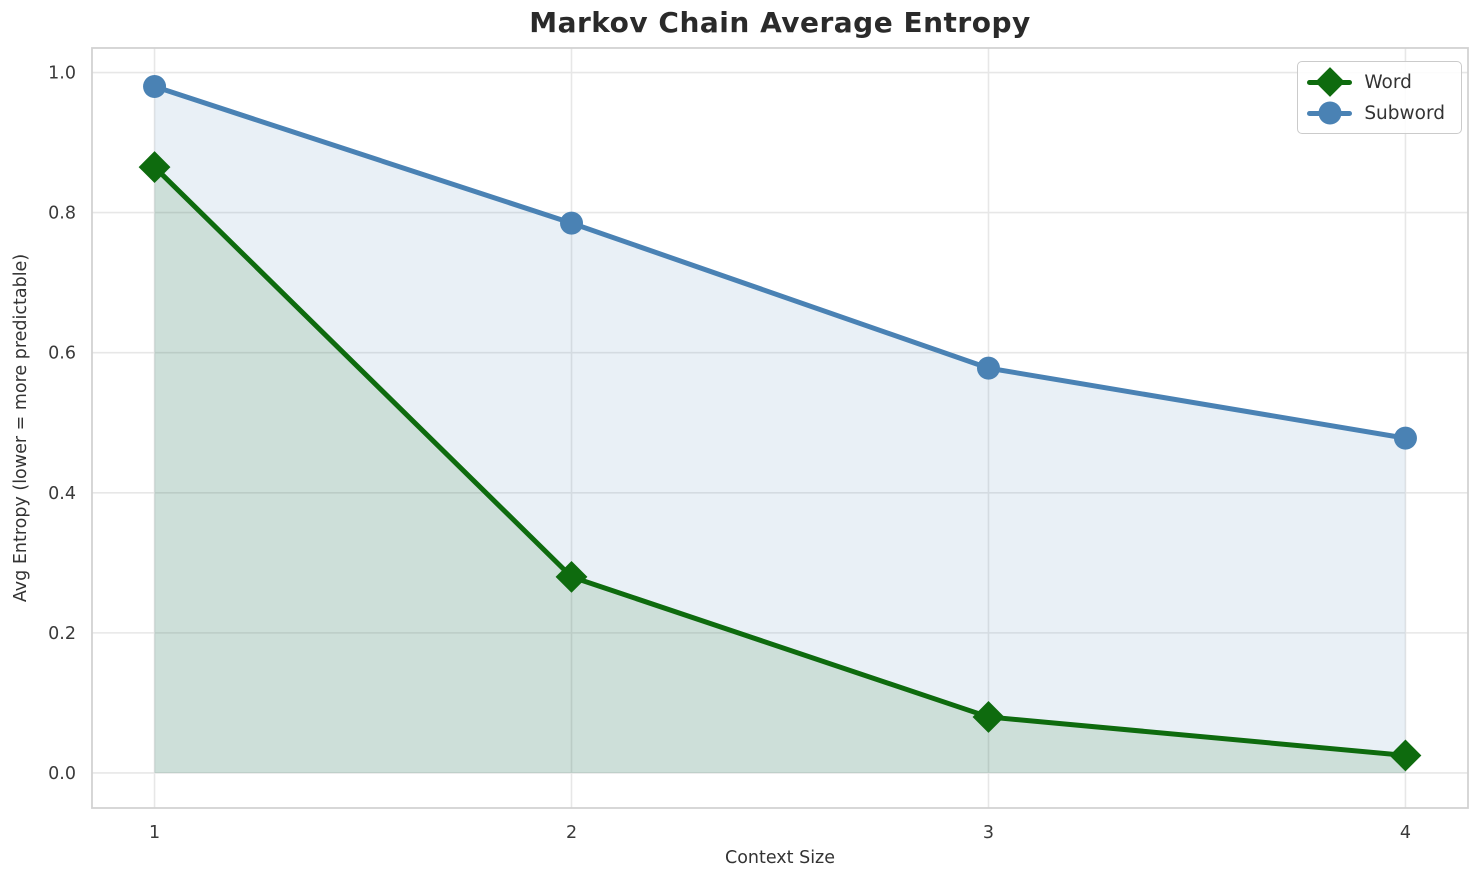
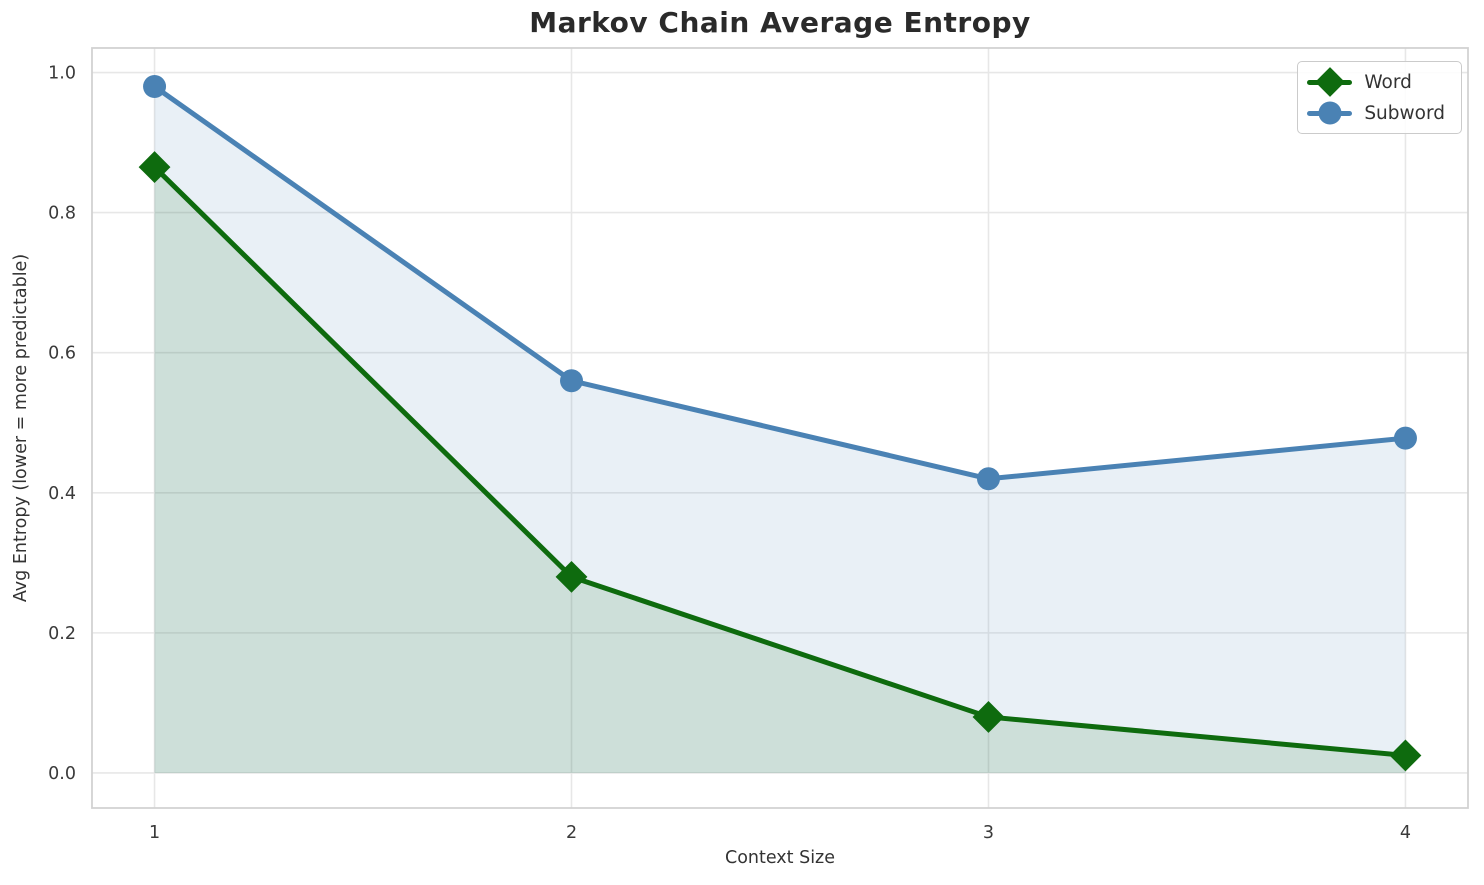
Subword/2: 0.79 -> 0.56
Subword/3: 0.58 -> 0.42
